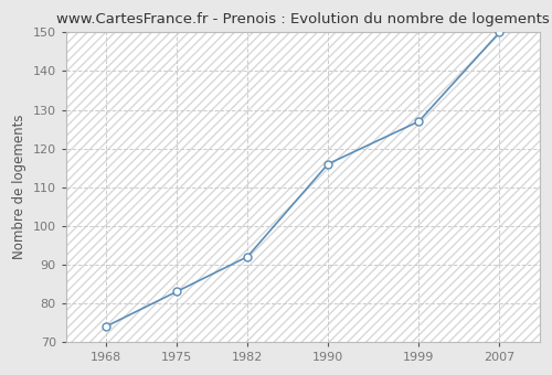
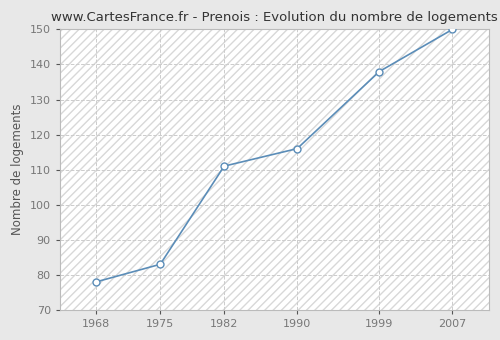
1968: 74 -> 78
1982: 92 -> 111
1999: 127 -> 138
